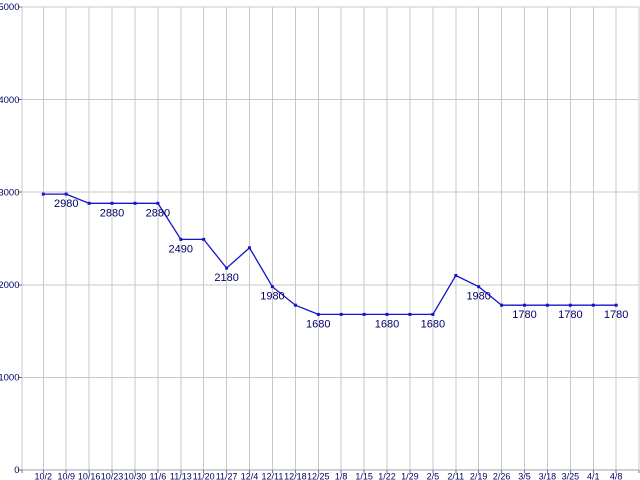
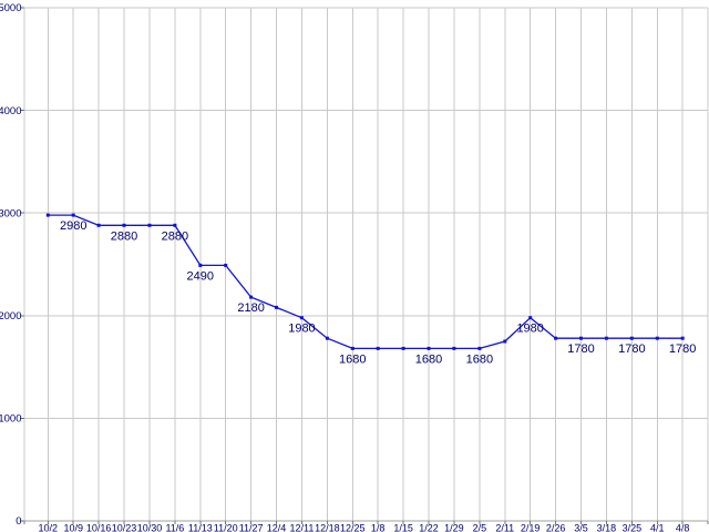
12/4: 2400 -> 2100
2/11: 2100 -> 1800
